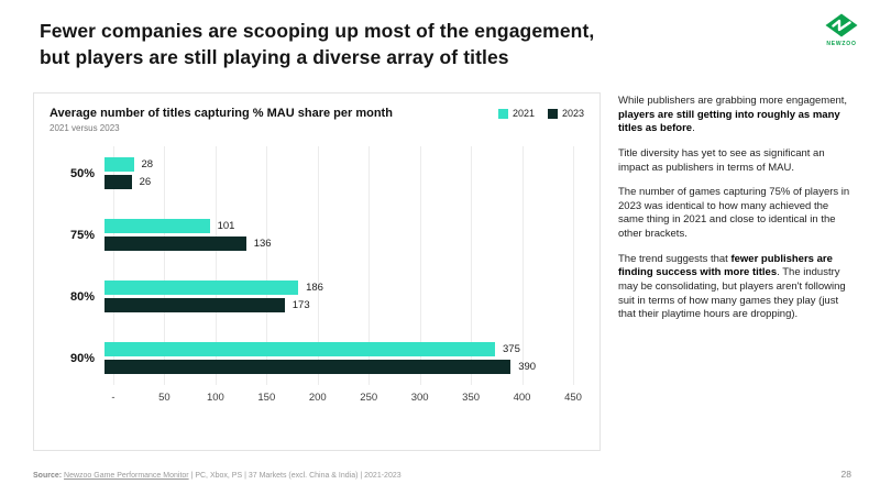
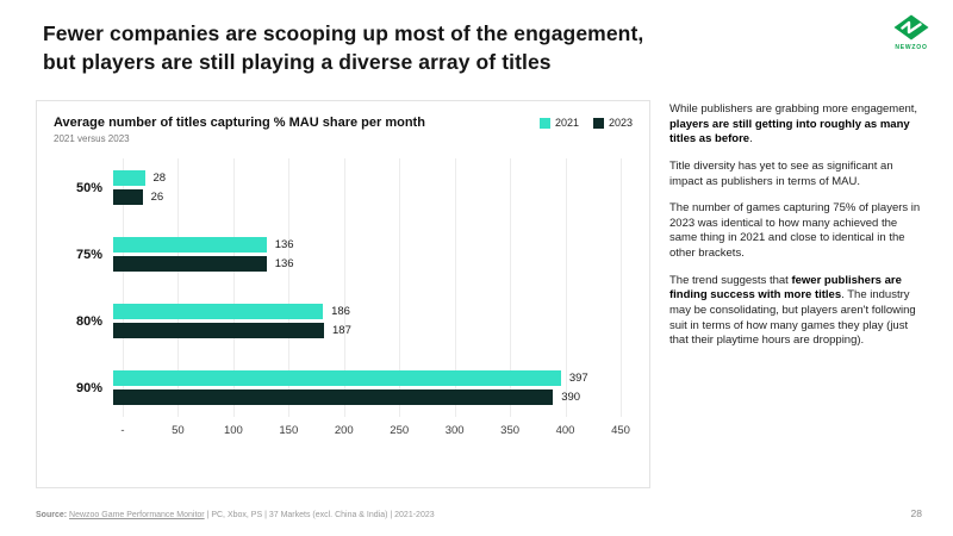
2021/75%: 101 -> 136
2023/80%: 173 -> 187
2021/90%: 375 -> 397
